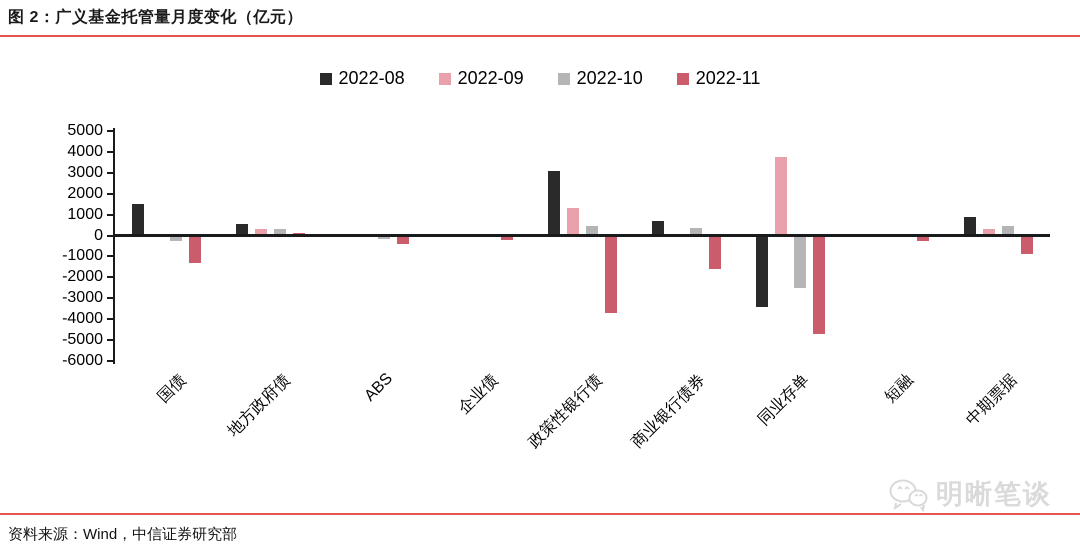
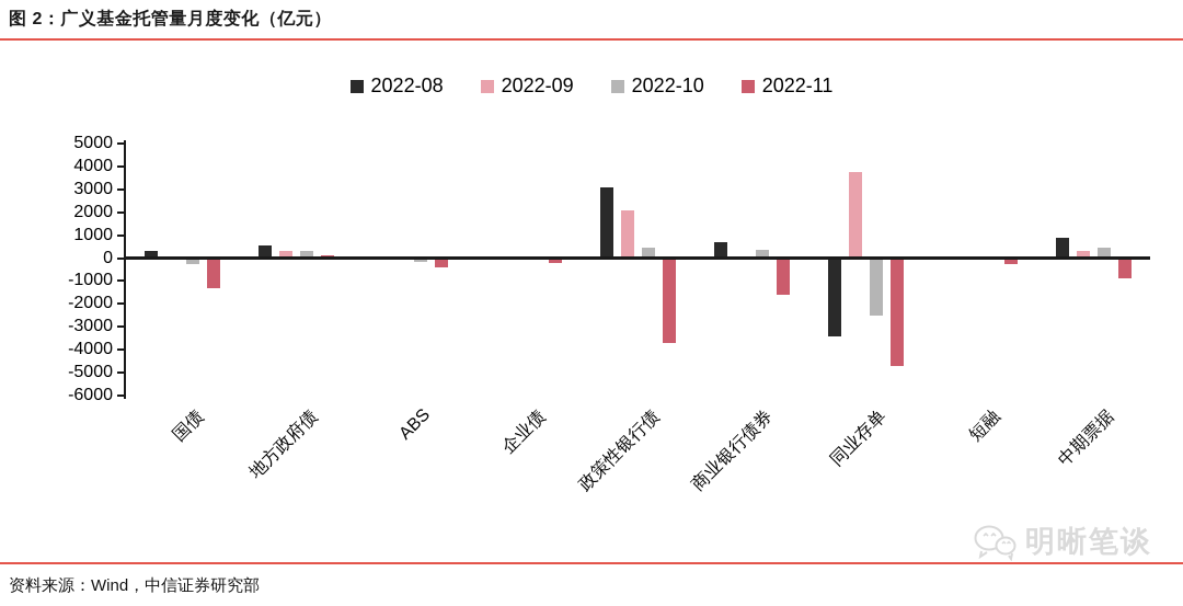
2022-08/国债: 1500 -> 300
2022-09/政策性银行债: 1300 -> 2100
